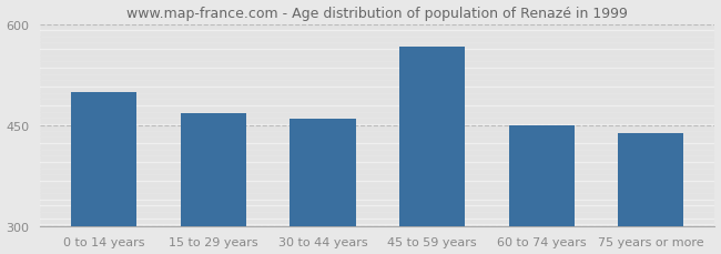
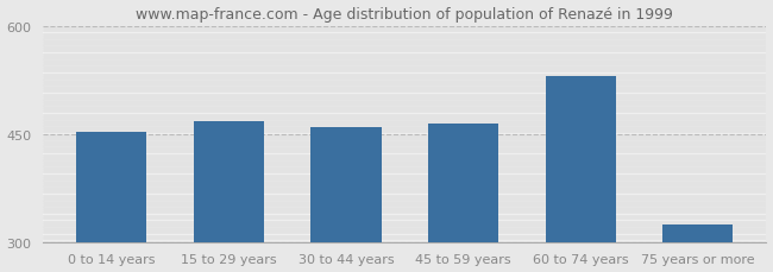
0 to 14 years: 498 -> 453
45 to 59 years: 566 -> 464
60 to 74 years: 450 -> 530
75 years or more: 438 -> 325
